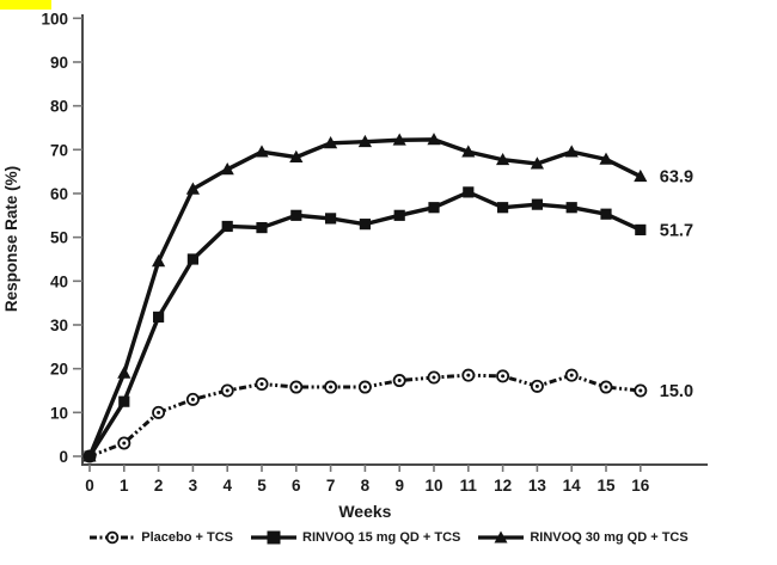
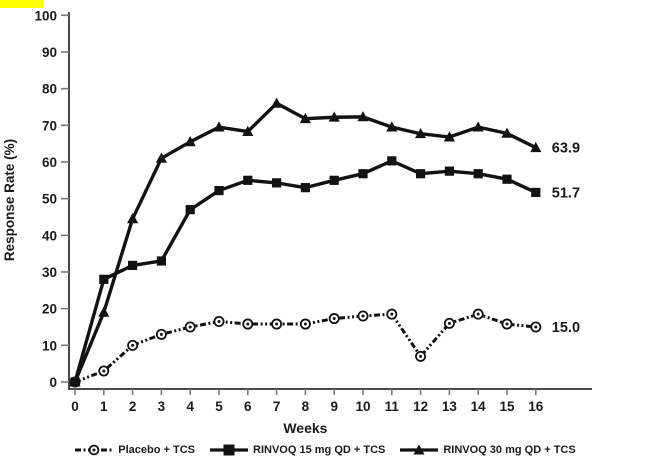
RINVOQ 15 mg QD + TCS/1: 12 -> 28
RINVOQ 15 mg QD + TCS/3: 45 -> 33
RINVOQ 15 mg QD + TCS/4: 52 -> 47
RINVOQ 30 mg QD + TCS/7: 72 -> 76
Placebo + TCS/12: 18 -> 7
